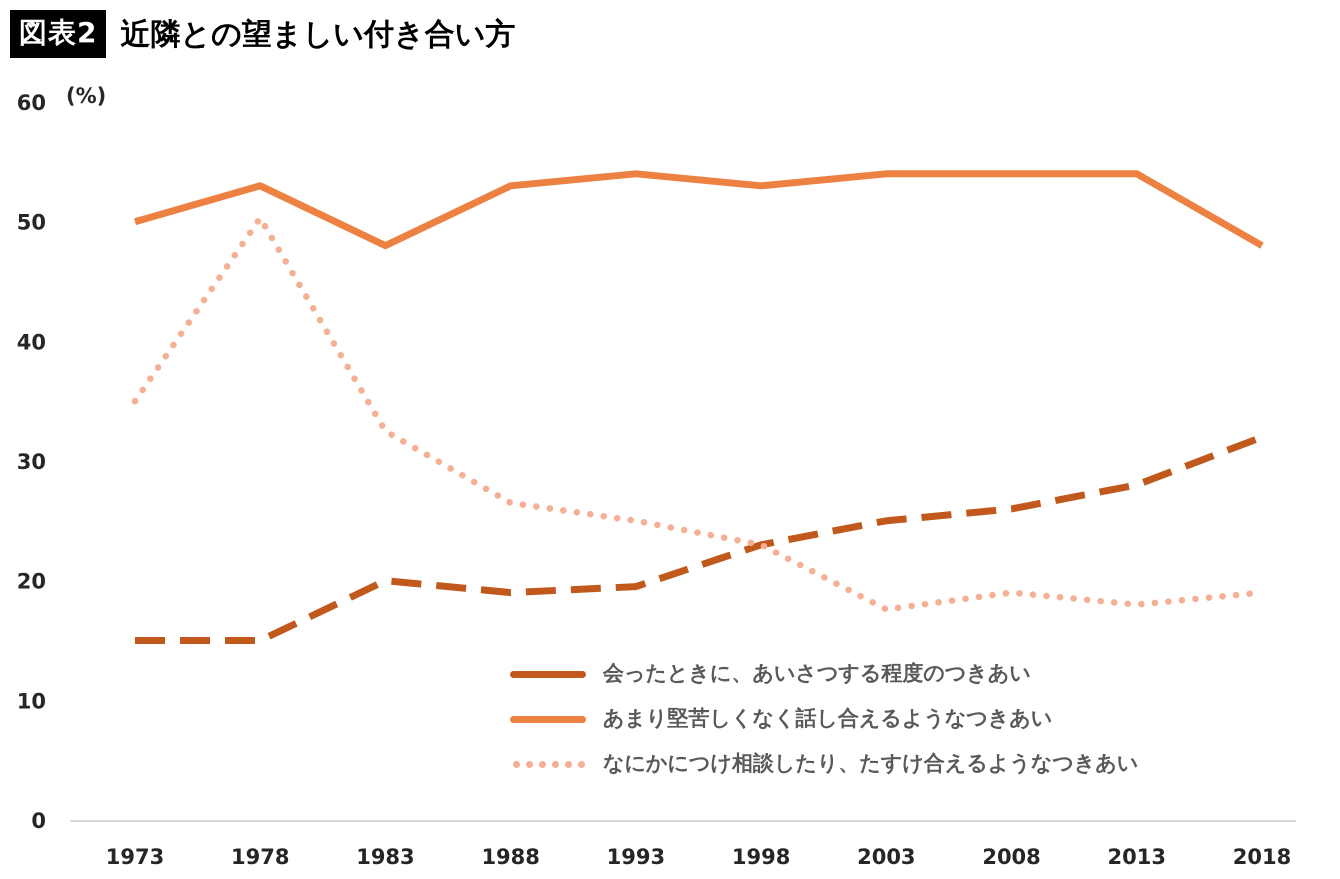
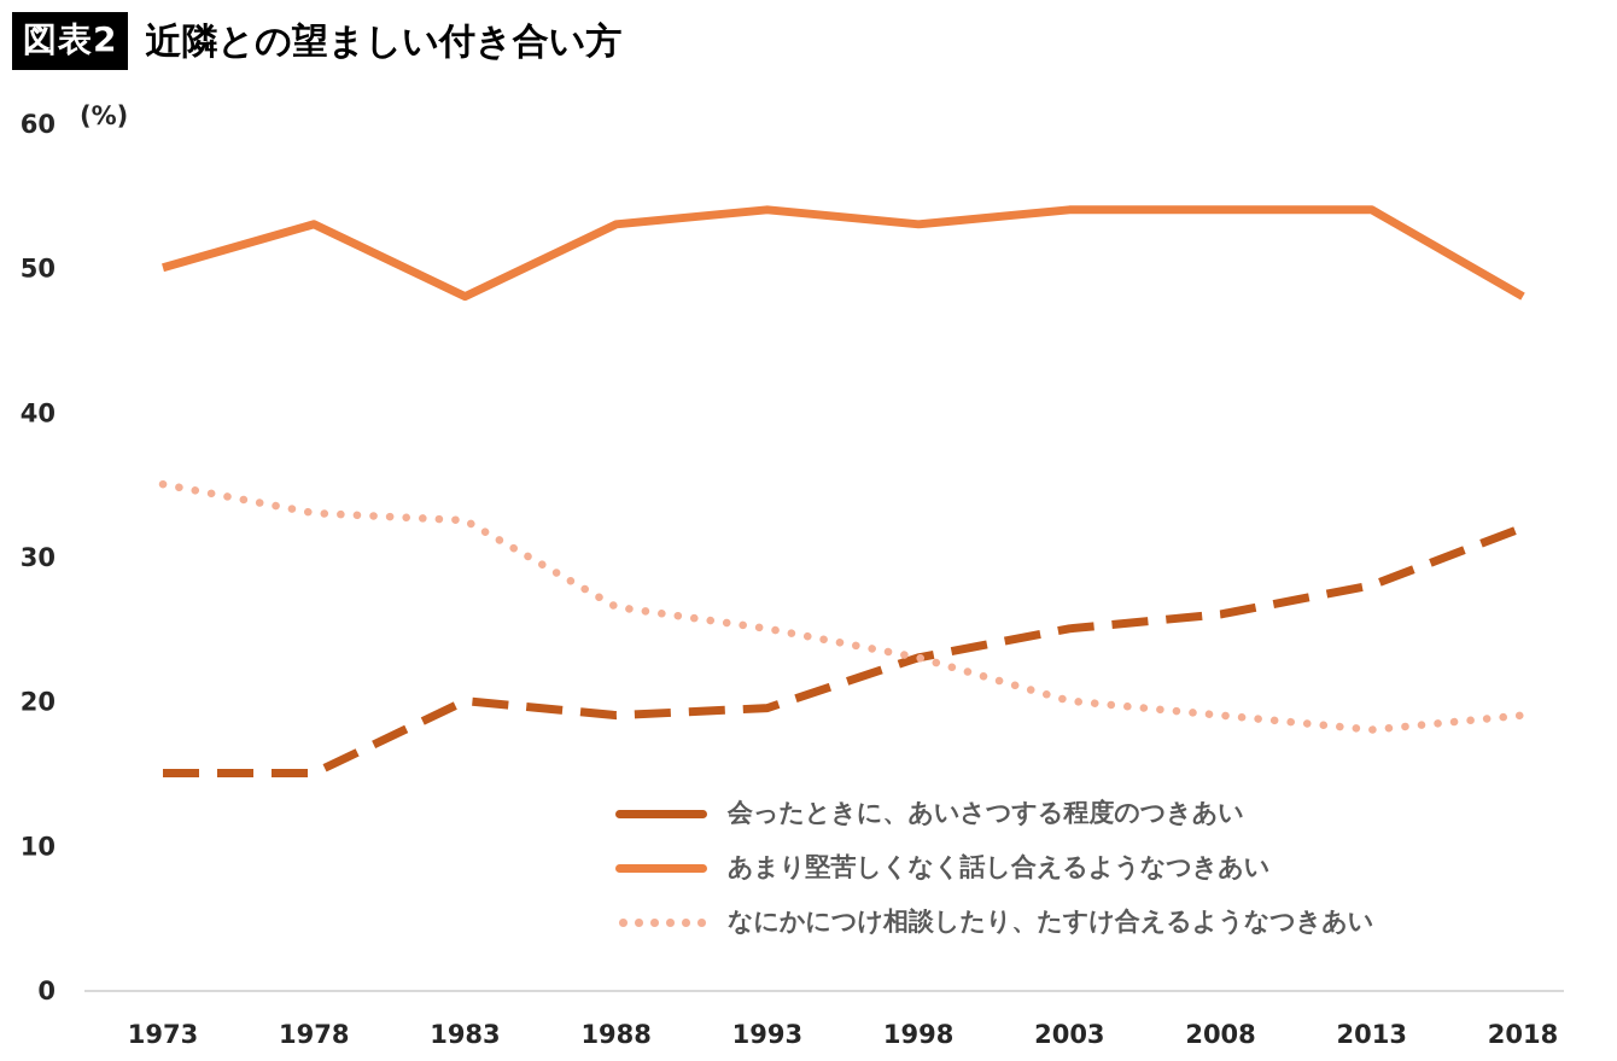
なにかにつけ相談したり、たすけ合えるようなつきあい/1978: 50.3 -> 33.0
なにかにつけ相談したり、たすけ合えるようなつきあい/2003: 17.6 -> 20.0
